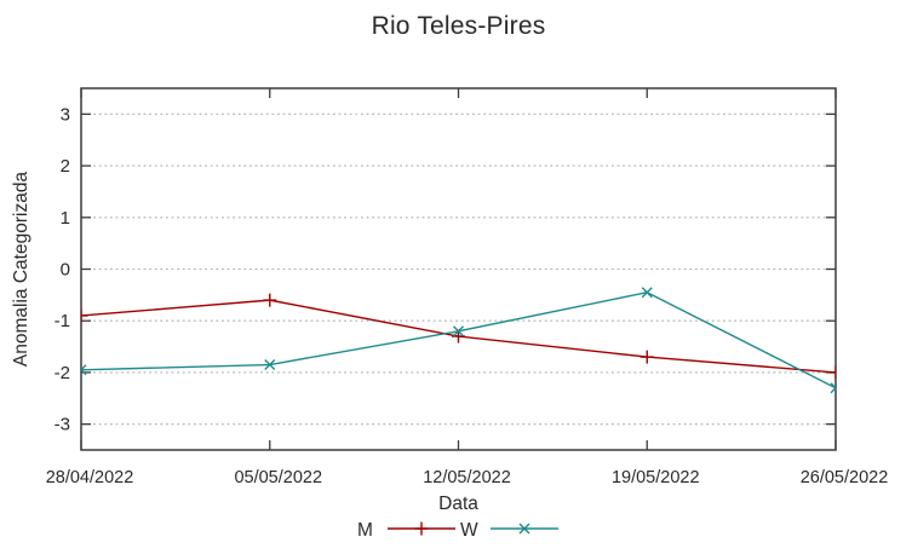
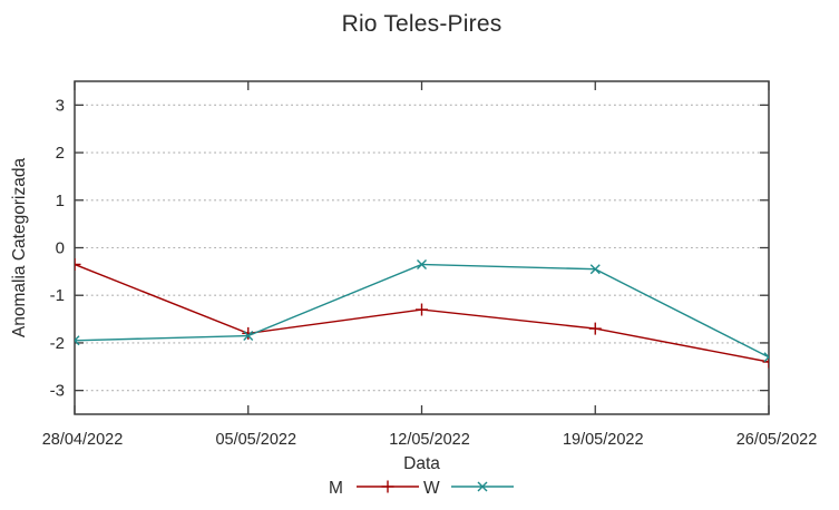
M/28/04/2022: -0.9 -> -0.3
M/05/05/2022: -0.6 -> -1.8
W/12/05/2022: -1.2 -> -0.3
M/26/05/2022: -2.0 -> -2.4
